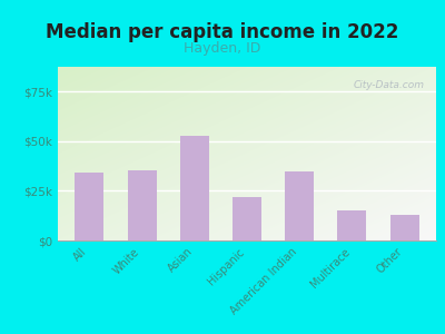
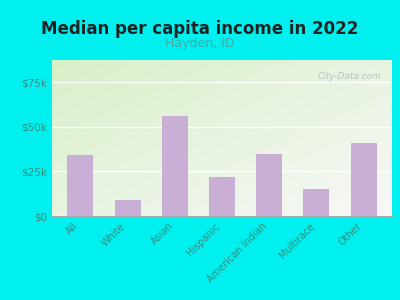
White: $36k -> $9k
Asian: $53k -> $56k
Other: $13k -> $41k
